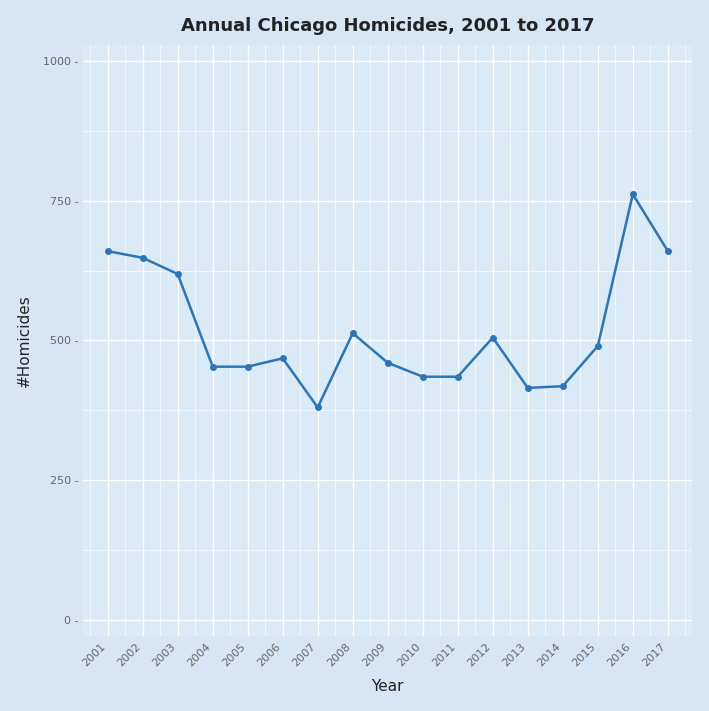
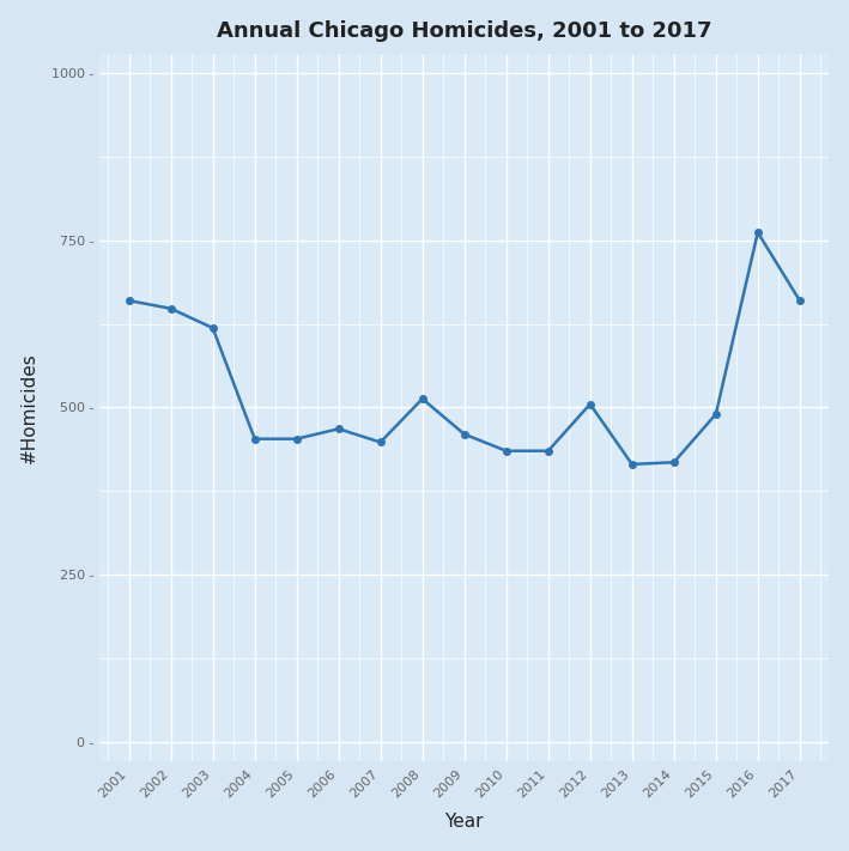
2007: 380 - -> 448 -
